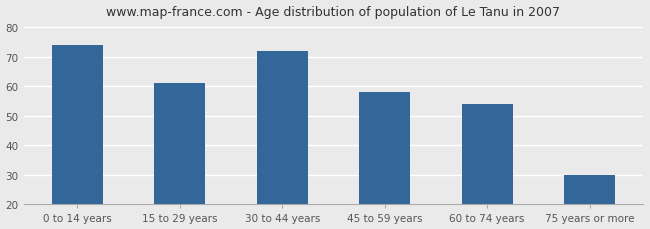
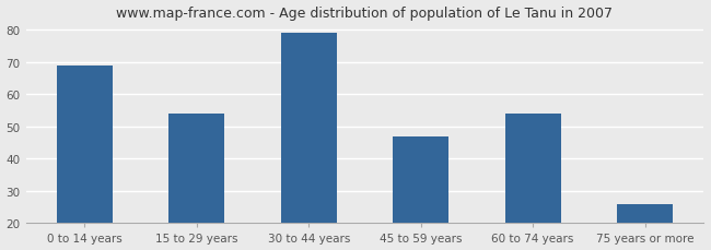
0 to 14 years: 74 -> 69
15 to 29 years: 61 -> 54
30 to 44 years: 72 -> 79
45 to 59 years: 58 -> 47
75 years or more: 30 -> 26
